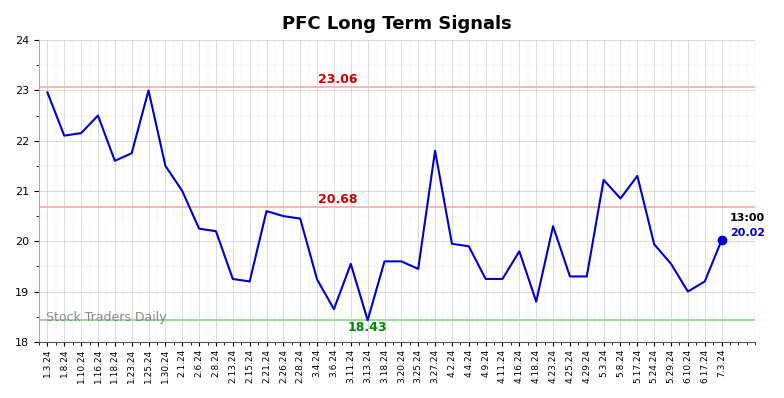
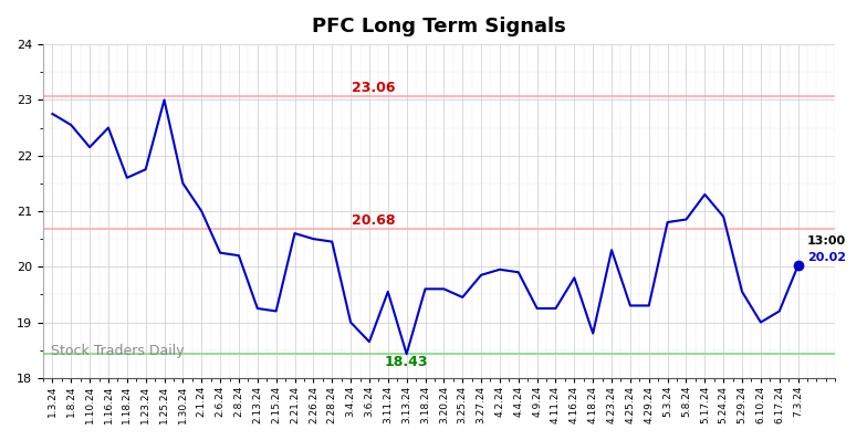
1.3.24: 22.96 -> 22.75
1.8.24: 22.10 -> 22.55
3.4.24: 19.24 -> 19.00
3.27.24: 21.80 -> 19.85
5.3.24: 21.22 -> 20.80
5.24.24: 19.94 -> 20.90
